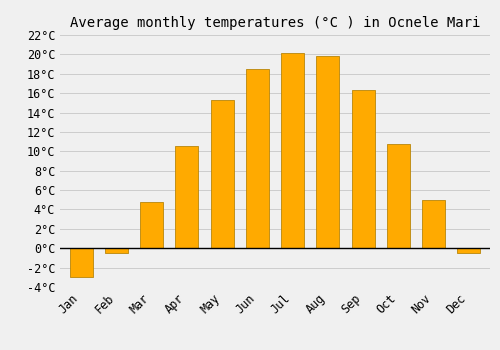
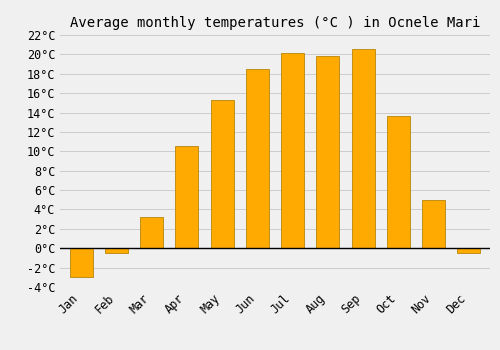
Mar: 4.8°C -> 3.2°C
Sep: 16.3°C -> 20.6°C
Oct: 10.8°C -> 13.6°C
